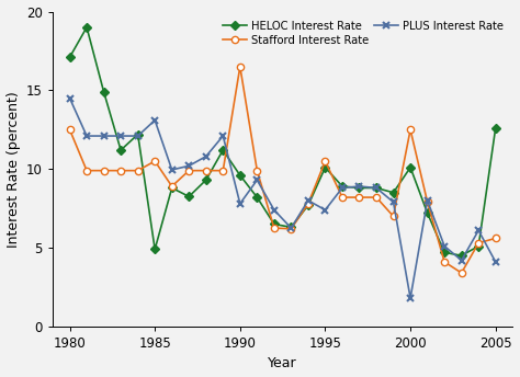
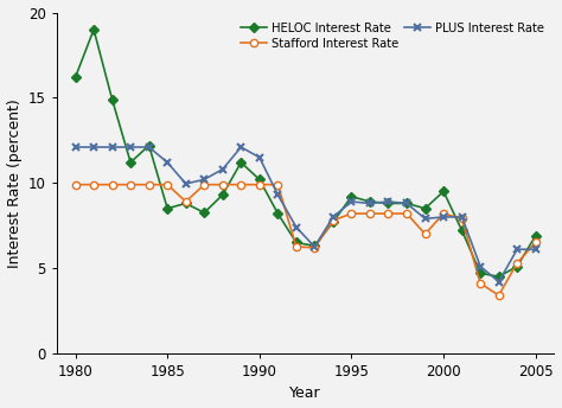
HELOC Interest Rate/1980: 17.1 -> 16.2
Stafford Interest Rate/1980: 12.5 -> 9.9
PLUS Interest Rate/1980: 14.5 -> 12.1
HELOC Interest Rate/1985: 4.9 -> 8.5
Stafford Interest Rate/1985: 10.5 -> 9.9
PLUS Interest Rate/1985: 13.1 -> 11.2
HELOC Interest Rate/1990: 9.6 -> 10.2
Stafford Interest Rate/1990: 16.5 -> 9.9
PLUS Interest Rate/1990: 7.8 -> 11.5
HELOC Interest Rate/1995: 10.1 -> 9.2
Stafford Interest Rate/1995: 10.5 -> 8.2
PLUS Interest Rate/1995: 7.4 -> 8.9
HELOC Interest Rate/2000: 10.1 -> 9.5
Stafford Interest Rate/2000: 12.5 -> 8.2
PLUS Interest Rate/2000: 1.8 -> 8.0
HELOC Interest Rate/2005: 12.6 -> 6.9
Stafford Interest Rate/2005: 5.6 -> 6.5
PLUS Interest Rate/2005: 4.1 -> 6.1
